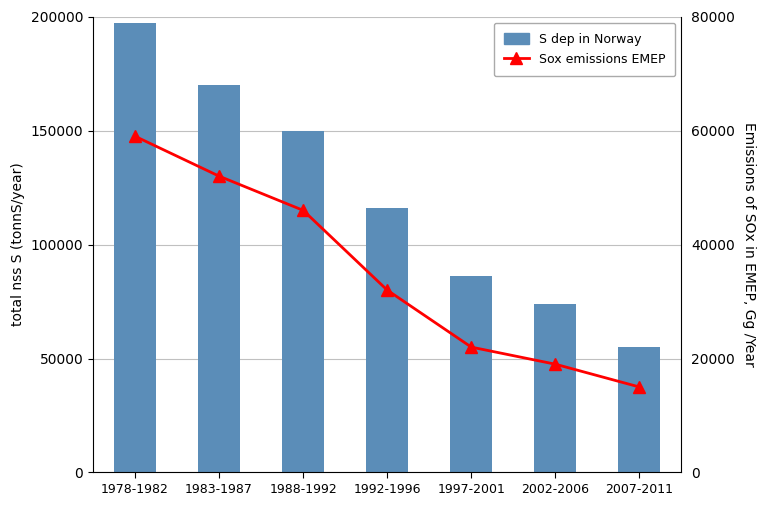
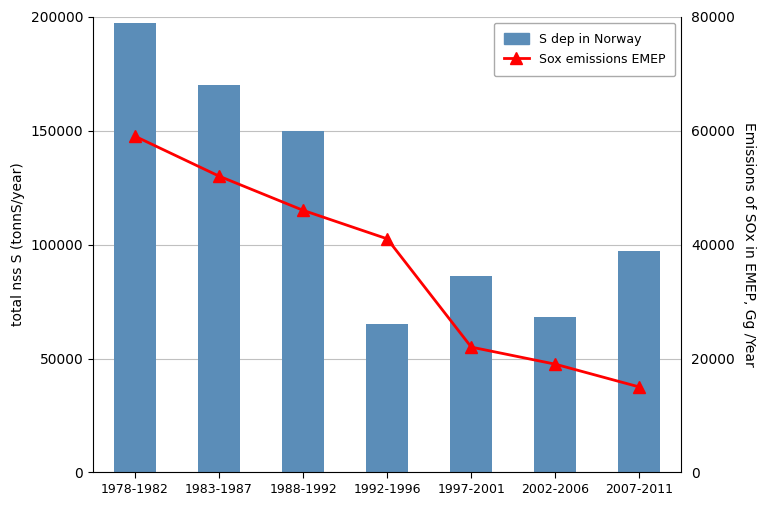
S dep in Norway/1992-1996: 116000 -> 65000
Sox emissions EMEP/1992-1996: 32000 -> 41000
S dep in Norway/2002-2006: 74000 -> 68000
S dep in Norway/2007-2011: 55000 -> 97000
